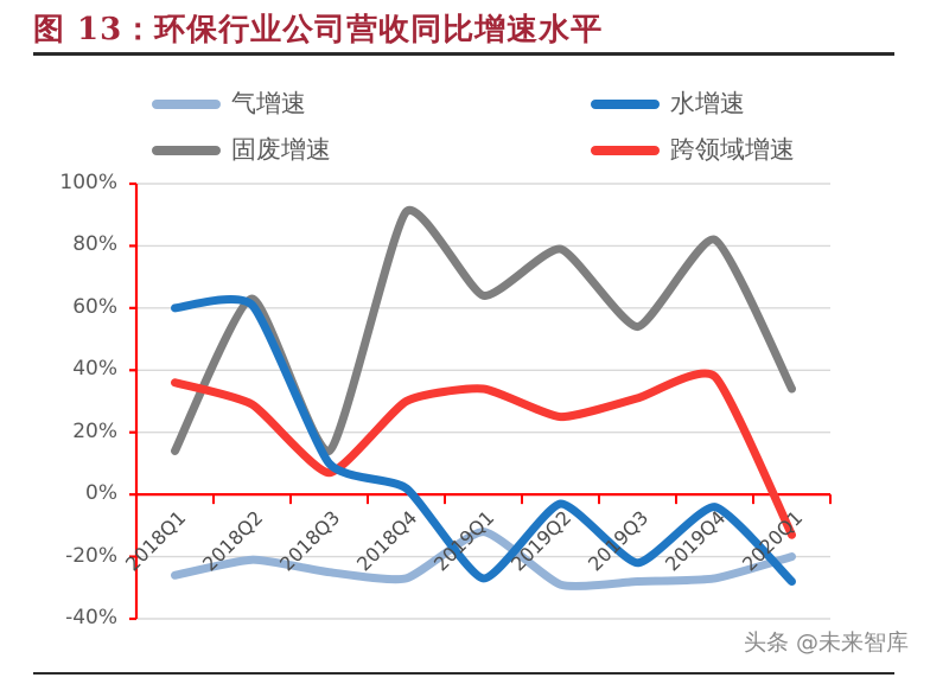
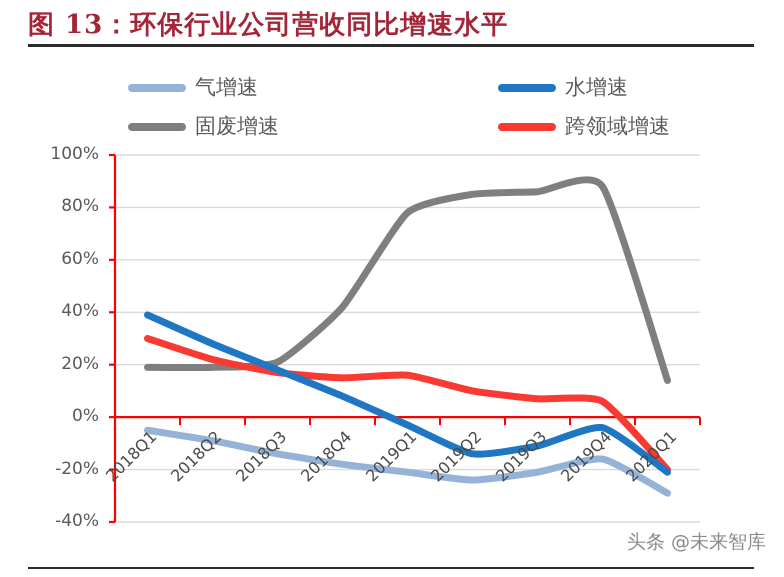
气增速/2018Q1: -26% -> -5%
水增速/2018Q1: 60% -> 39%
固废增速/2018Q1: 14% -> 19%
跨领域增速/2018Q1: 36% -> 30%
气增速/2018Q2: -21% -> -9%
水增速/2018Q2: 61% -> 28%
固废增速/2018Q2: 63% -> 19%
跨领域增速/2018Q2: 29% -> 22%
气增速/2018Q3: -25% -> -14%
水增速/2018Q3: 10% -> 18%
固废增速/2018Q3: 14% -> 21%
跨领域增速/2018Q3: 7% -> 17%
气增速/2018Q4: -27% -> -18%
水增速/2018Q4: 2% -> 8%
固废增速/2018Q4: 91% -> 42%
跨领域增速/2018Q4: 30% -> 15%
气增速/2019Q1: -12% -> -21%
水增速/2019Q1: -27% -> -3%
固废增速/2019Q1: 64% -> 78%
跨领域增速/2019Q1: 34% -> 16%
气增速/2019Q2: -29% -> -24%
水增速/2019Q2: -3% -> -14%
固废增速/2019Q2: 79% -> 85%
跨领域增速/2019Q2: 25% -> 10%
气增速/2019Q3: -28% -> -21%
水增速/2019Q3: -22% -> -11%
固废增速/2019Q3: 54% -> 86%
跨领域增速/2019Q3: 31% -> 7%
气增速/2019Q4: -27% -> -16%
固废增速/2019Q4: 82% -> 88%
跨领域增速/2019Q4: 38% -> 6%
气增速/2020Q1: -20% -> -29%
水增速/2020Q1: -28% -> -21%
固废增速/2020Q1: 34% -> 14%
跨领域增速/2020Q1: -13% -> -20%
